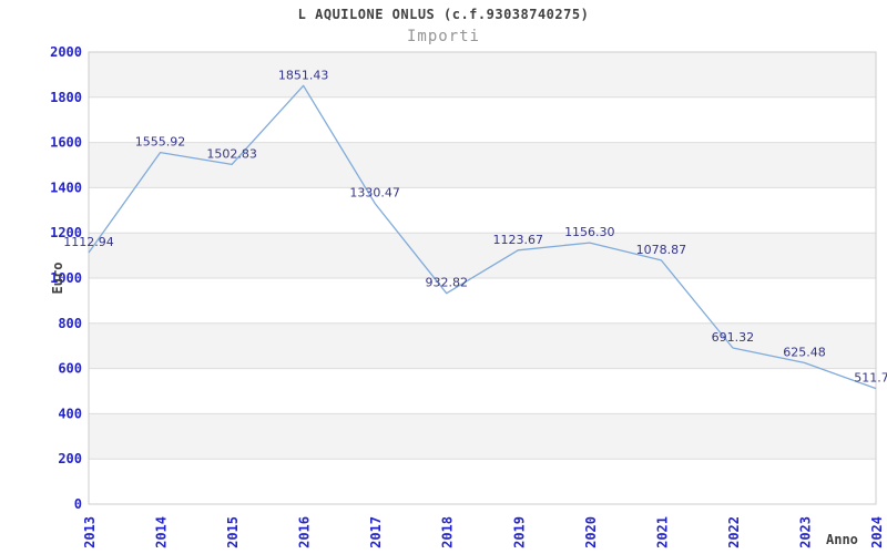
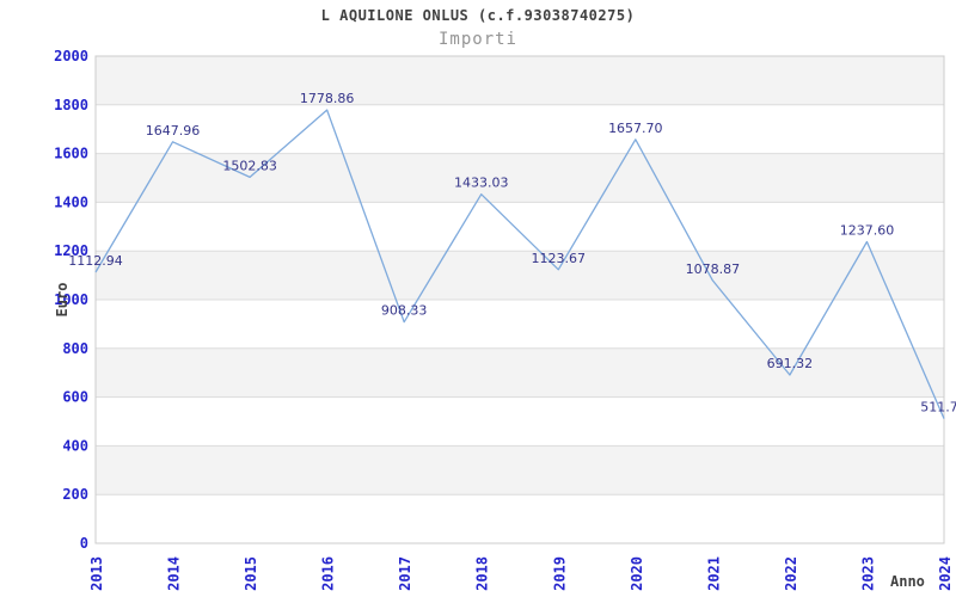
2014: 1555.92 -> 1647.96
2016: 1851.43 -> 1778.86
2017: 1330.47 -> 908.33
2018: 932.82 -> 1433.03
2020: 1156.30 -> 1657.70
2023: 625.48 -> 1237.60
